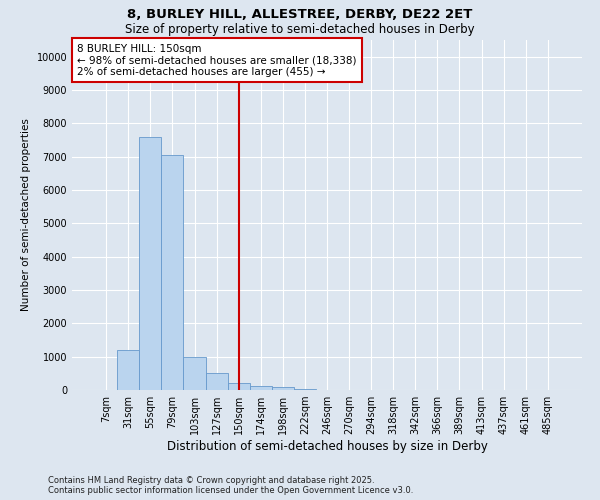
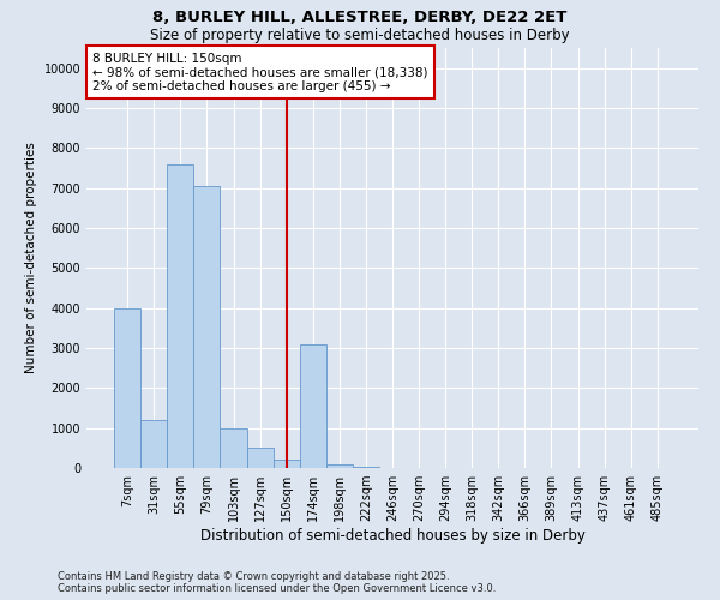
7sqm: 10 -> 4000
174sqm: 120 -> 3100
